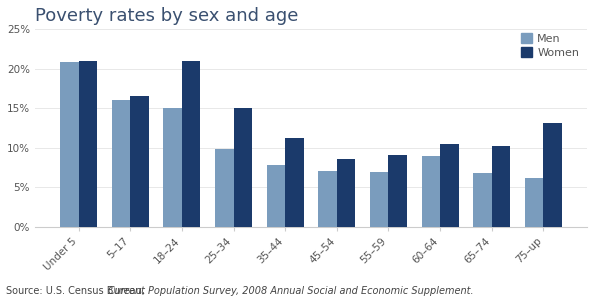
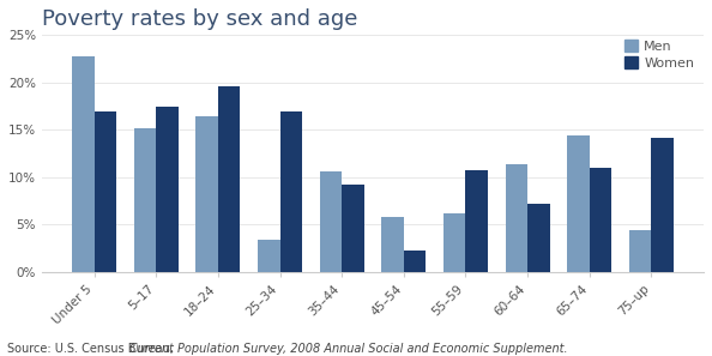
Men/Under 5: 20.8% -> 22.8%
Women/Under 5: 21.0% -> 17.0%
Men/5–17: 16.1% -> 15.2%
Women/5–17: 16.5% -> 17.4%
Men/18–24: 15.0% -> 16.4%
Women/18–24: 21.0% -> 19.6%
Men/25–34: 9.9% -> 3.4%
Women/25–34: 15.1% -> 17.0%
Men/35–44: 7.8% -> 10.6%
Women/35–44: 11.2% -> 9.2%
Men/45–54: 7.1% -> 5.8%
Women/45–54: 8.6% -> 2.2%
Men/55–59: 7.0% -> 6.2%
Women/55–59: 9.1% -> 10.8%
Men/60–64: 9.0% -> 11.4%
Women/60–64: 10.5% -> 7.2%
Men/65–74: 6.8% -> 14.4%
Women/65–74: 10.2% -> 11.0%
Men/75–up: 6.2% -> 4.4%
Women/75–up: 13.2% -> 14.2%
